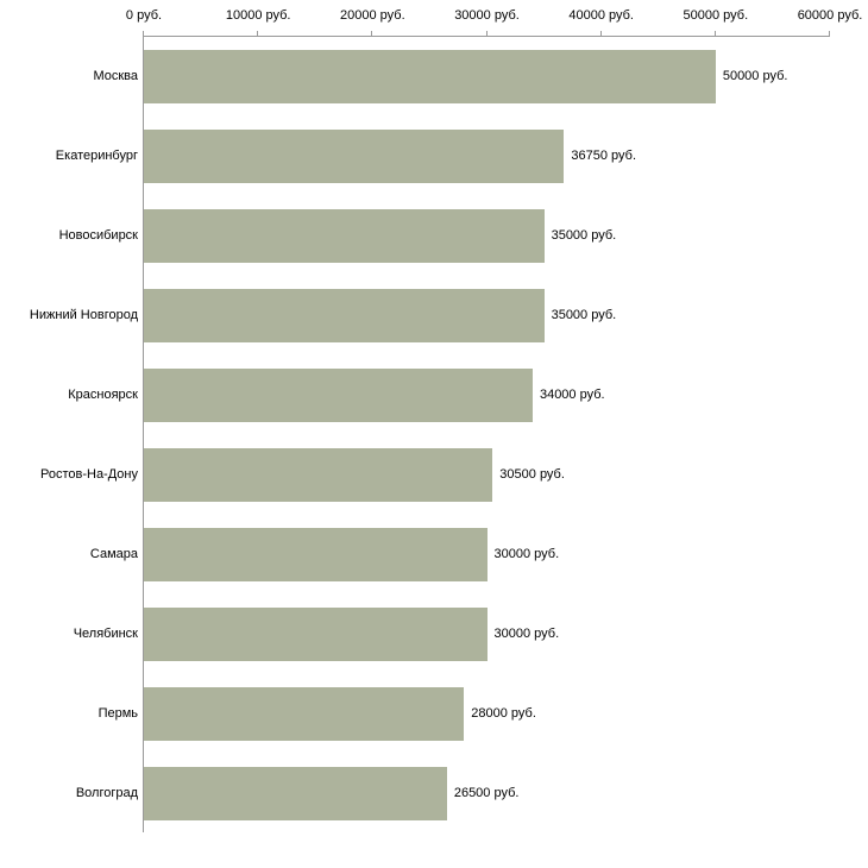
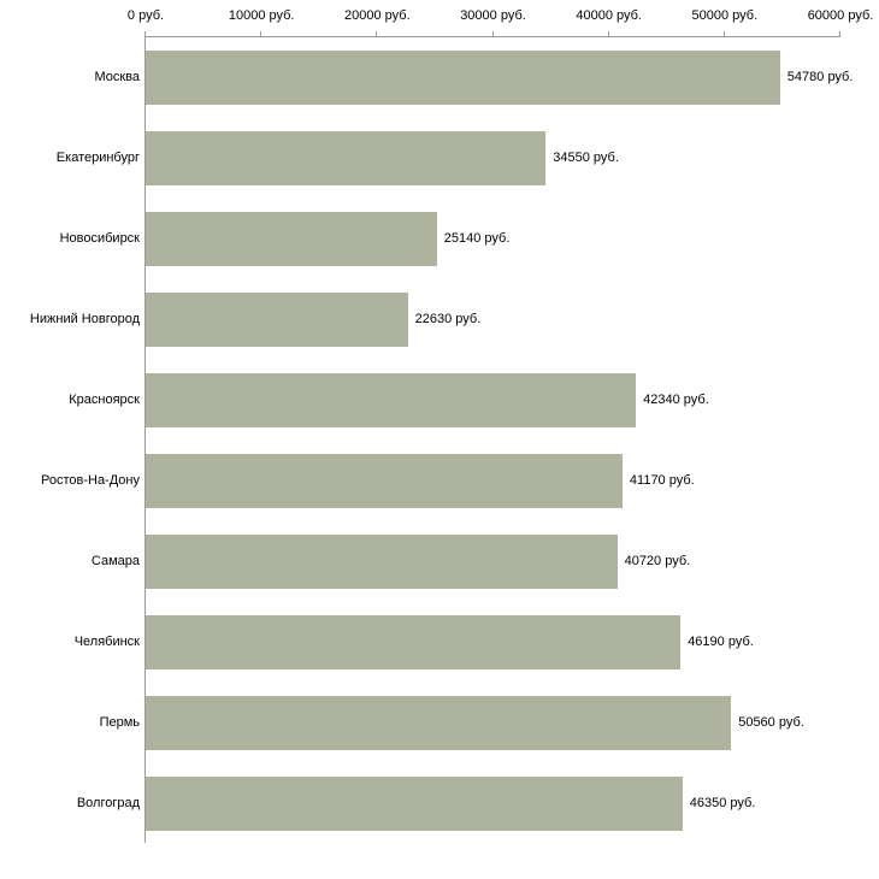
Москва: 50000 -> 54780
Екатеринбург: 36750 -> 34550
Новосибирск: 35000 -> 25140
Нижний Новгород: 35000 -> 22630
Красноярск: 34000 -> 42340
Ростов-На-Дону: 30500 -> 41170
Самара: 30000 -> 40720
Челябинск: 30000 -> 46190
Пермь: 28000 -> 50560
Волгоград: 26500 -> 46350
